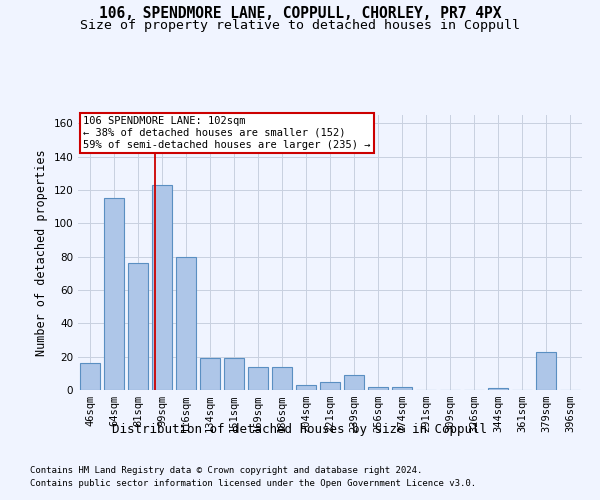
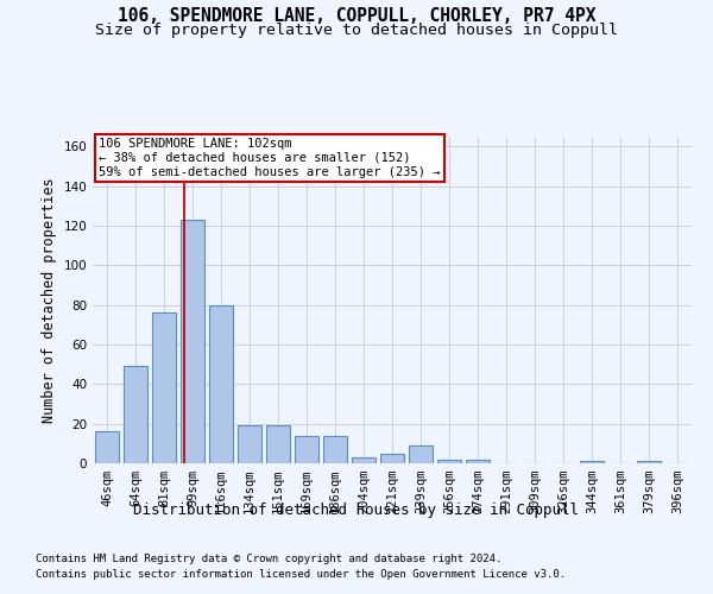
64sqm: 115 -> 49
379sqm: 23 -> 1
